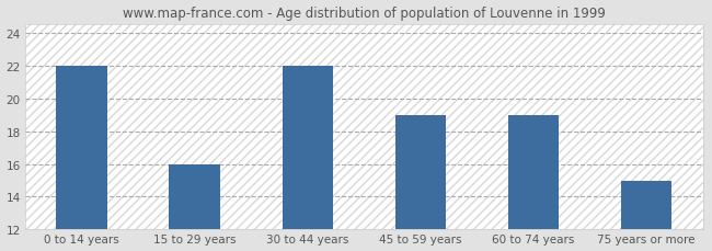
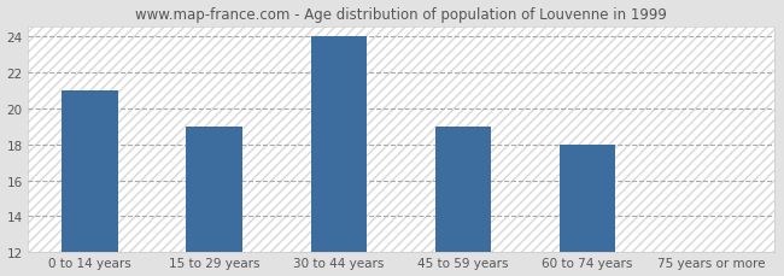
0 to 14 years: 22 -> 21
15 to 29 years: 16 -> 19
30 to 44 years: 22 -> 24
60 to 74 years: 19 -> 18
75 years or more: 15 -> 12
